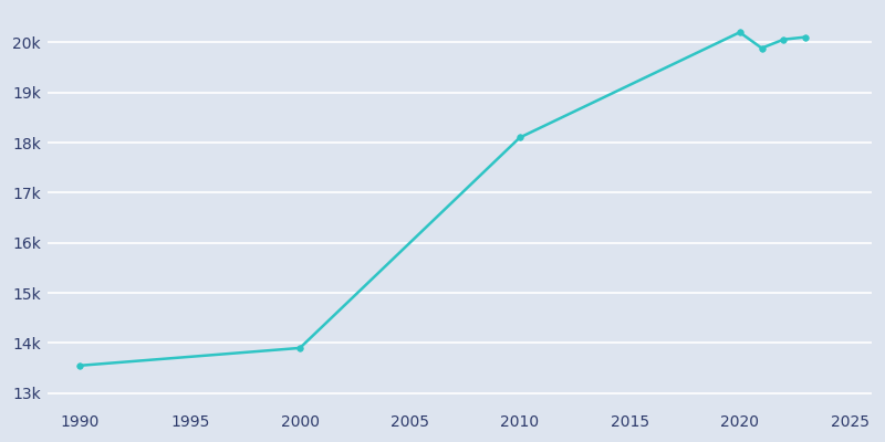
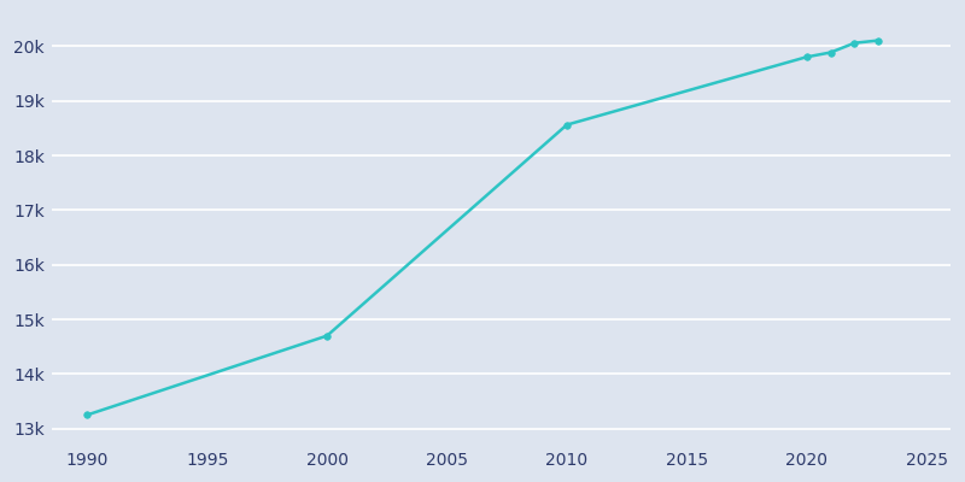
1990: 13.55k -> 13.25k
2000: 13.90k -> 14.70k
2010: 18.10k -> 18.56k
2020: 20.20k -> 19.80k
